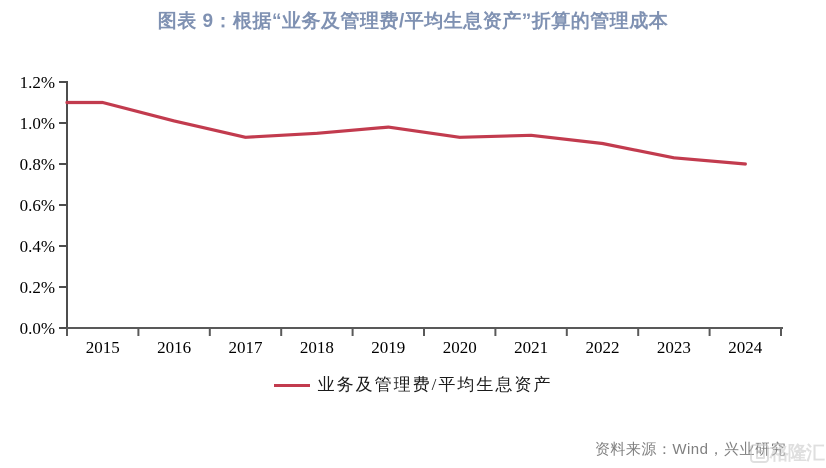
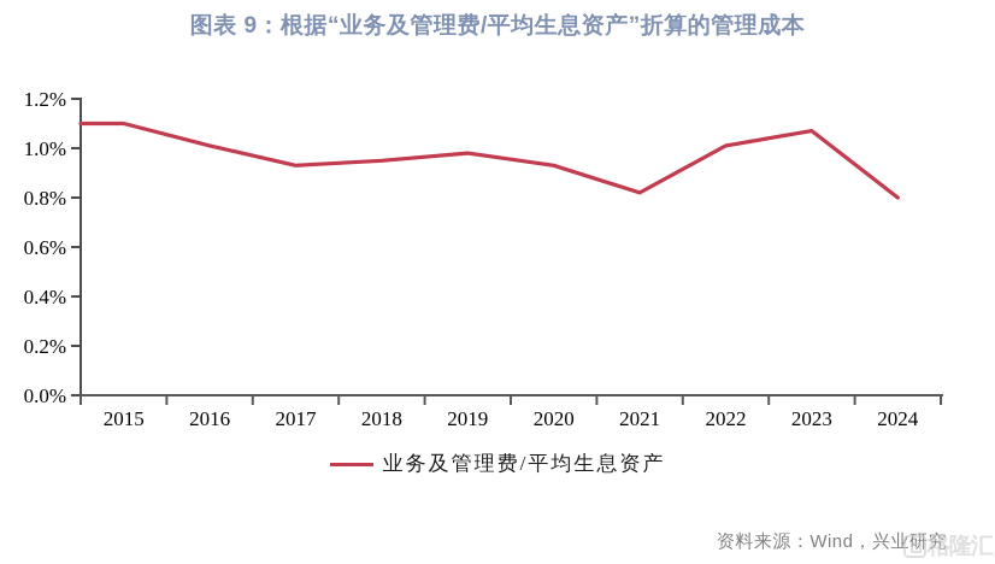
2021: 0.94% -> 0.82%
2022: 0.90% -> 1.01%
2023: 0.83% -> 1.07%
